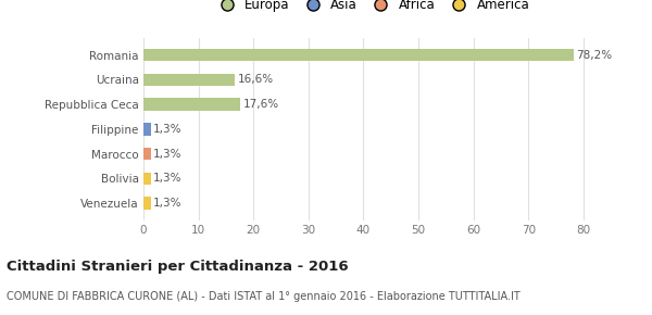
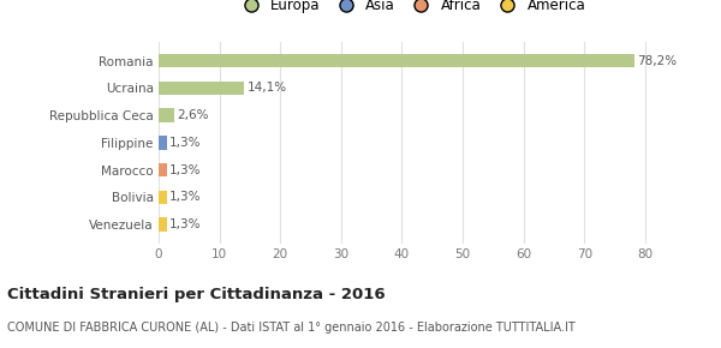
Ucraina: 16,6% -> 14,1%
Repubblica Ceca: 17,6% -> 2,6%
